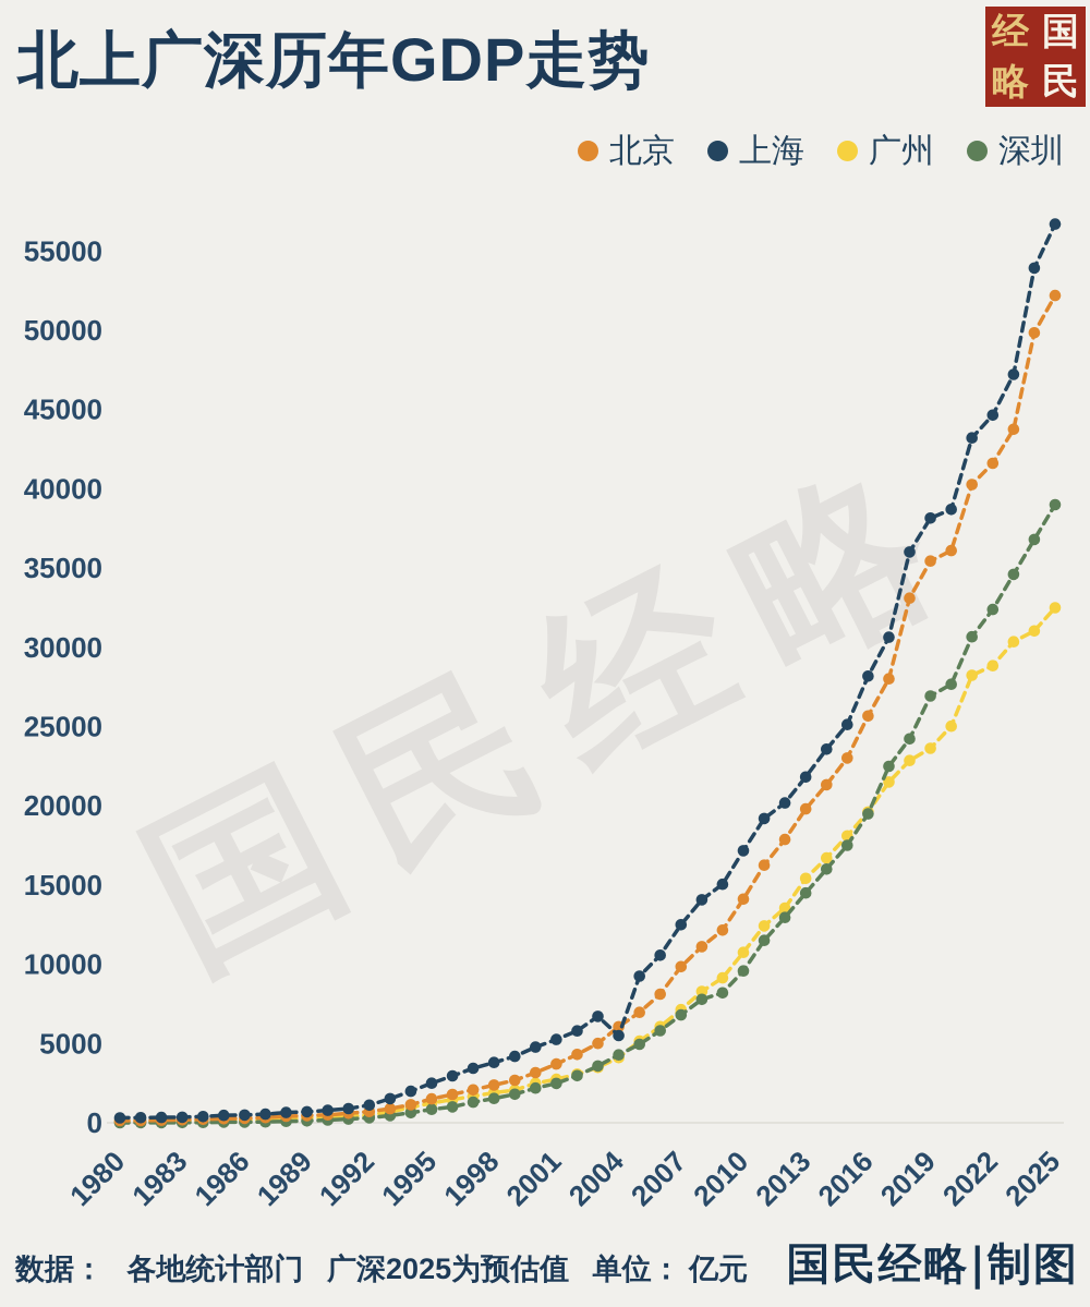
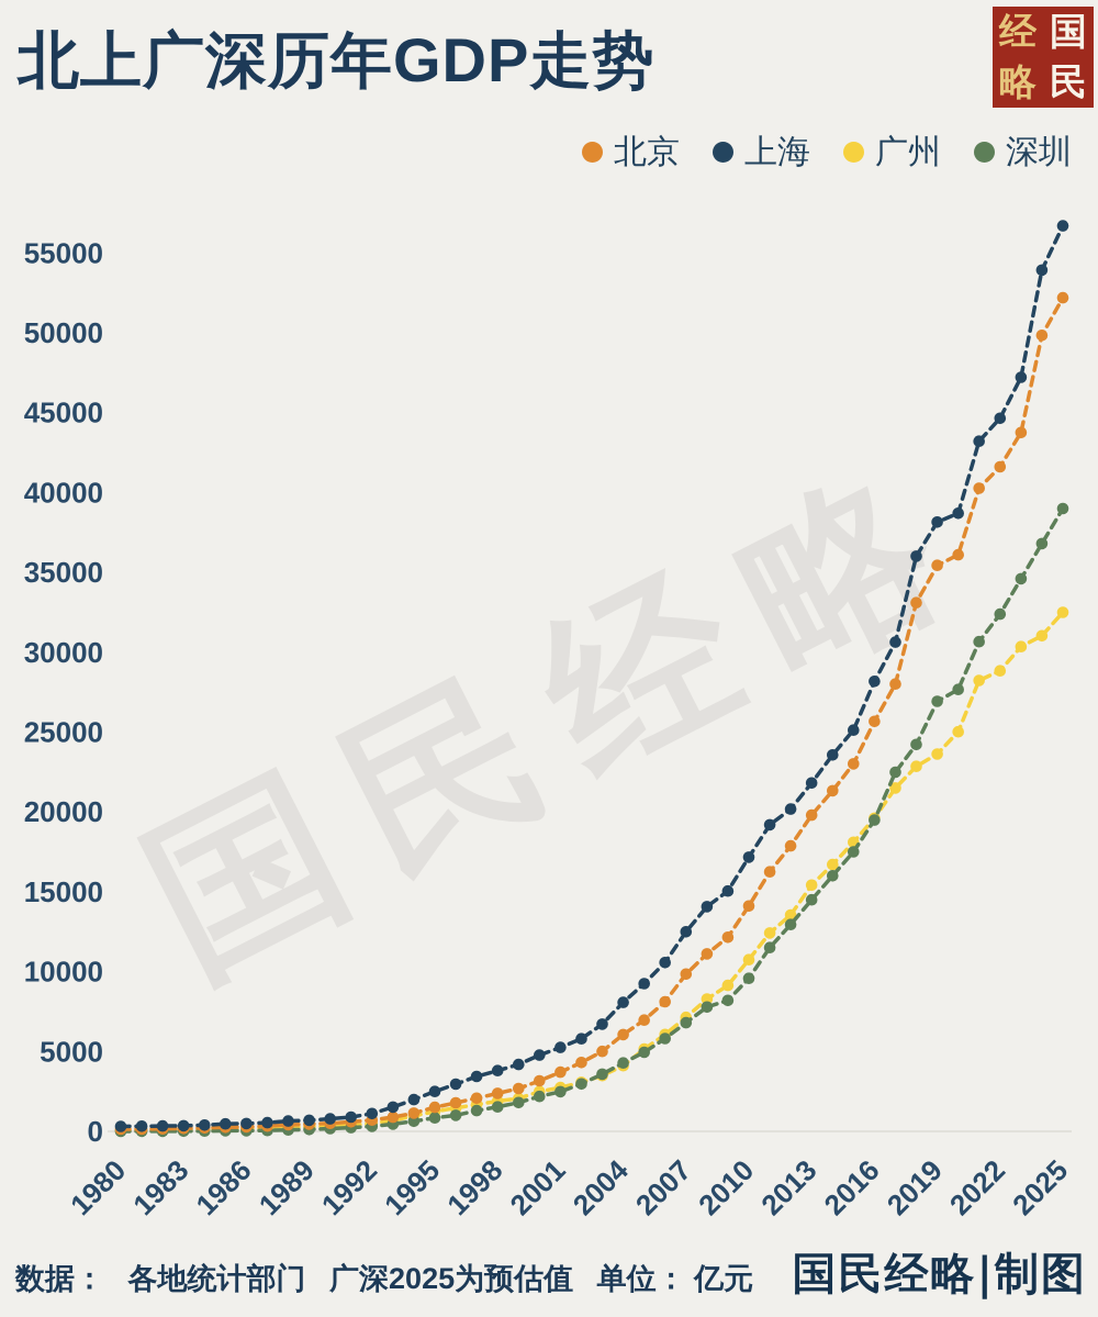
上海/2004: 5500 -> 8100
